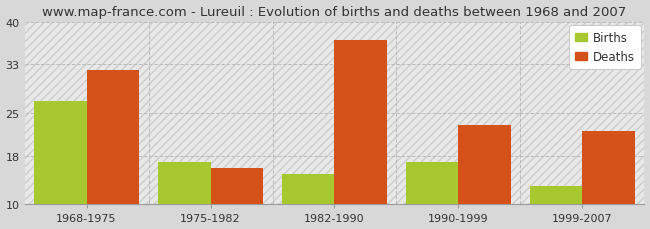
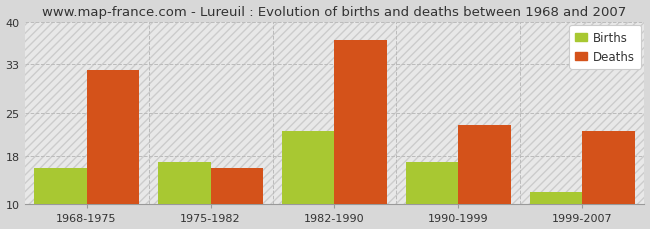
Births/1968-1975: 27 -> 16
Births/1982-1990: 15 -> 22
Births/1999-2007: 13 -> 12
